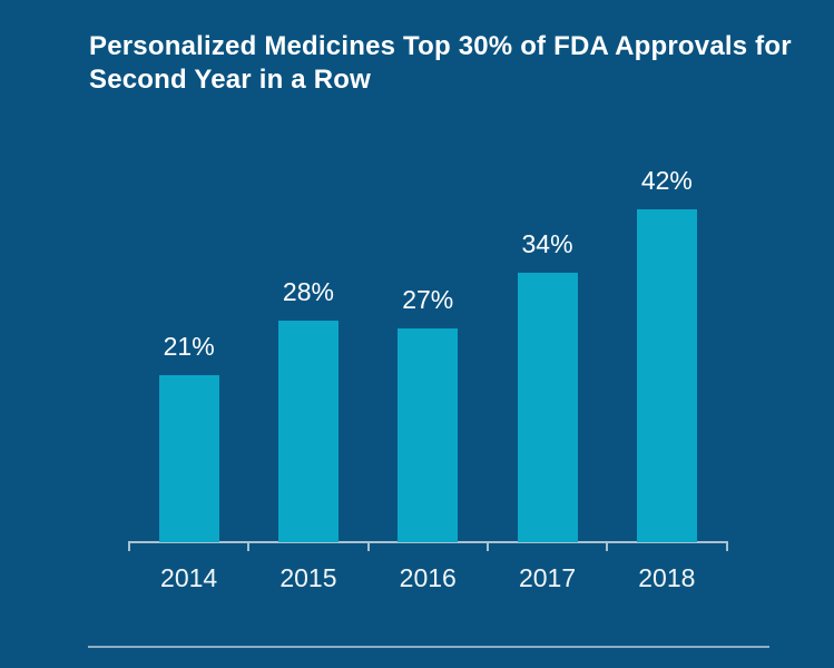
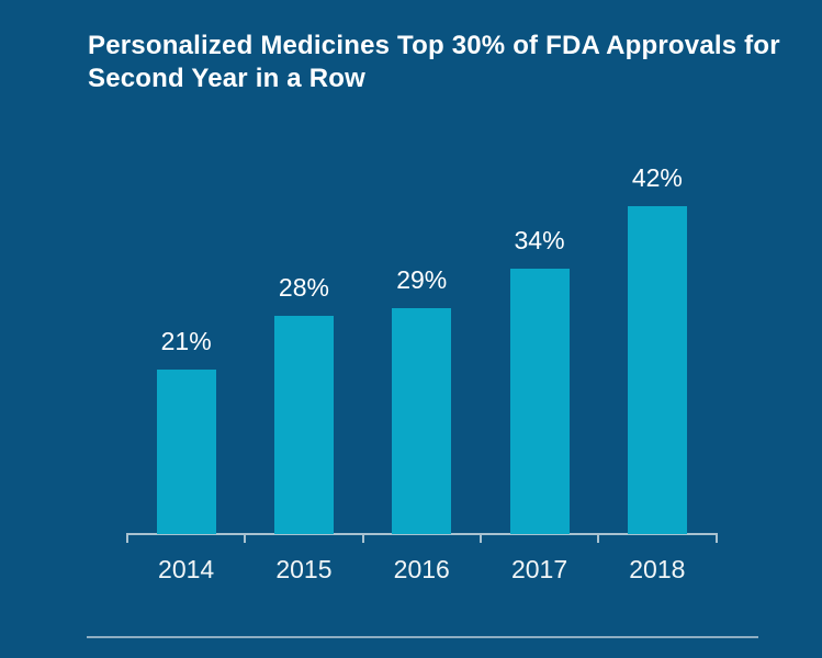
2016: 27% -> 29%
